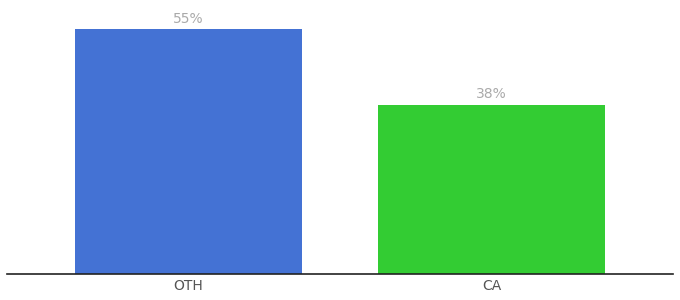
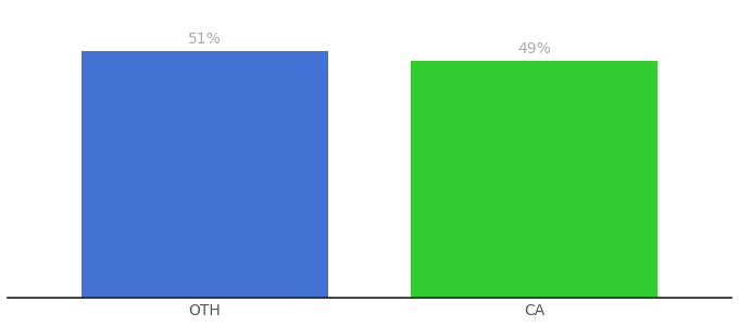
OTH: 55% -> 51%
CA: 38% -> 49%
